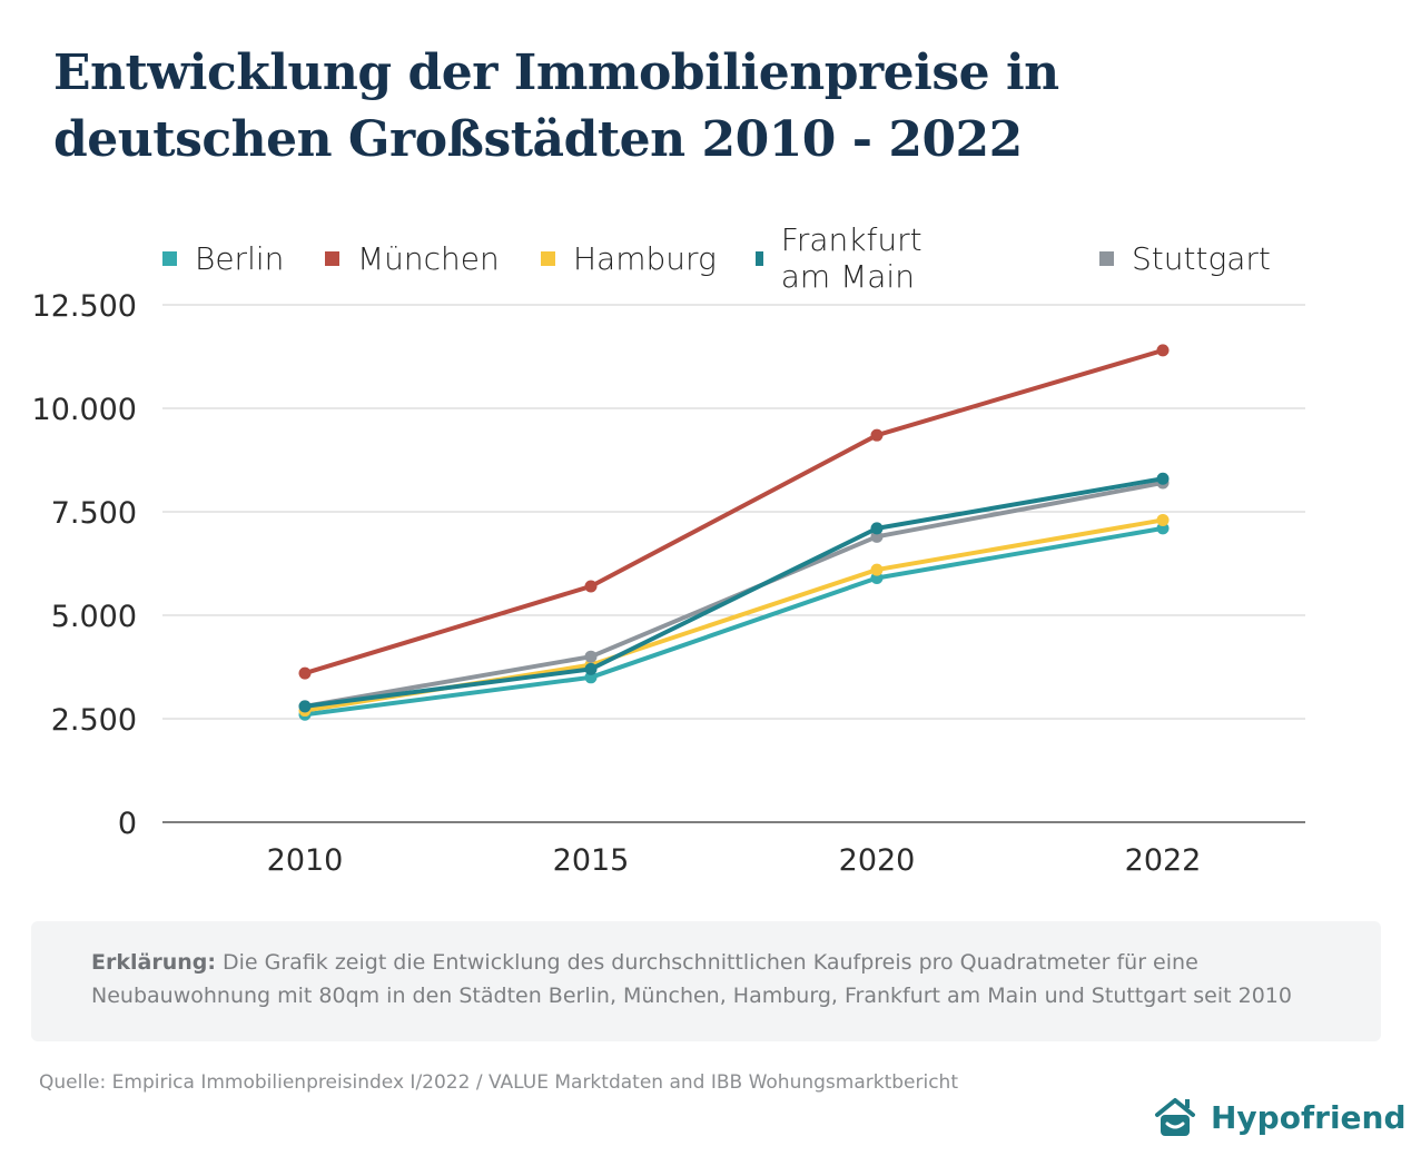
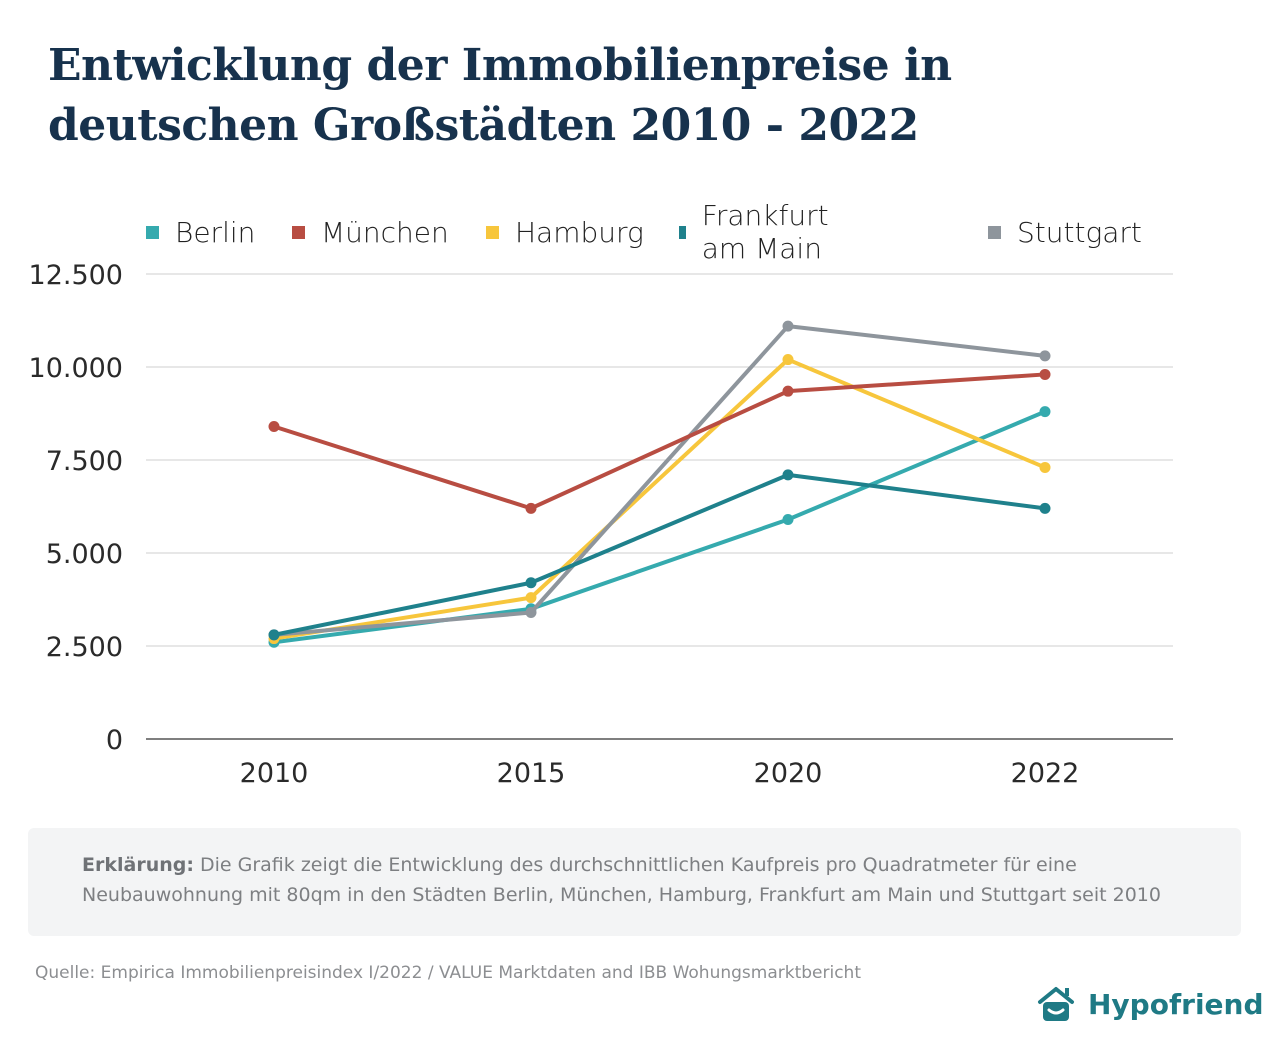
München/2010: 3600 -> 8400
Stuttgart/2015: 4000 -> 3400
Frankfurt am Main/2015: 3700 -> 4200
München/2015: 5700 -> 6200
Hamburg/2020: 6100 -> 10200
Stuttgart/2020: 6900 -> 11100
Berlin/2022: 7100 -> 8800
Stuttgart/2022: 8200 -> 10300
Frankfurt am Main/2022: 8300 -> 6200
München/2022: 11400 -> 9800
